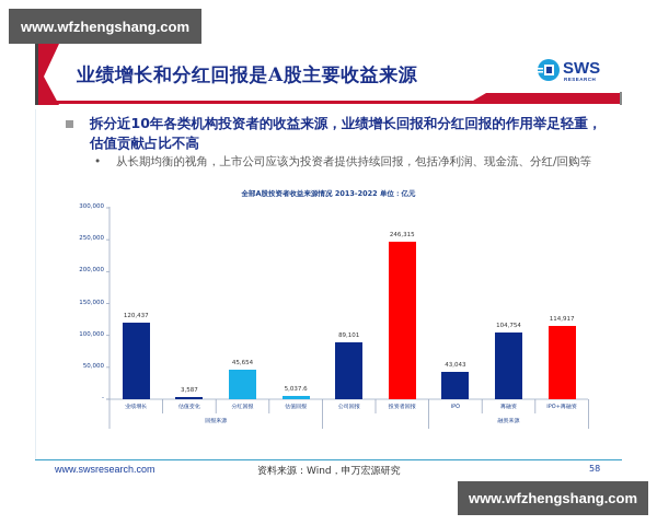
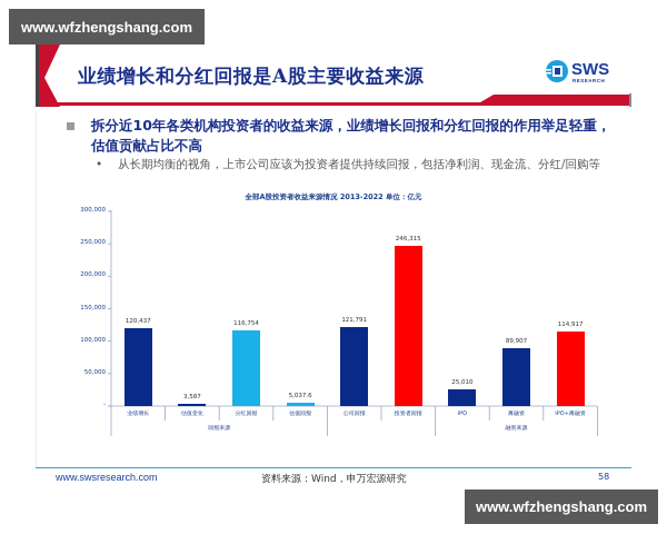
分红回报: 45,654 -> 116,754
公司回报: 89,101 -> 121,791
IPO: 43,043 -> 25,010
再融资: 104,754 -> 89,907
